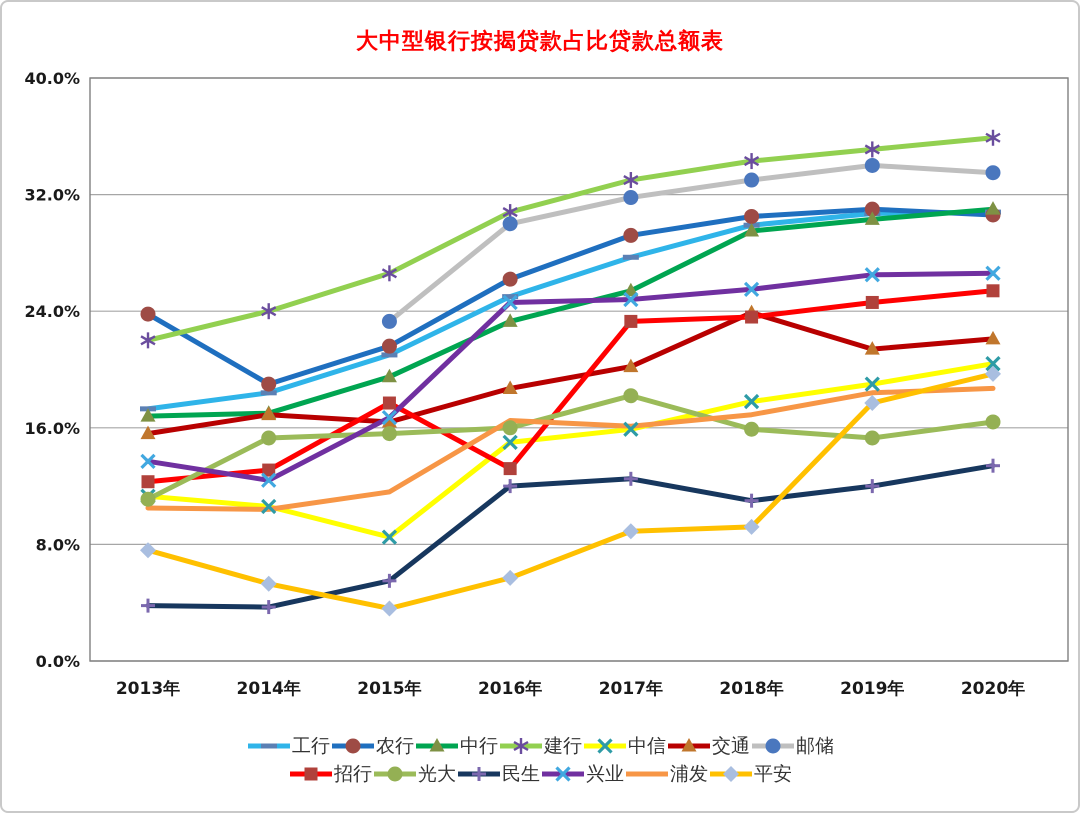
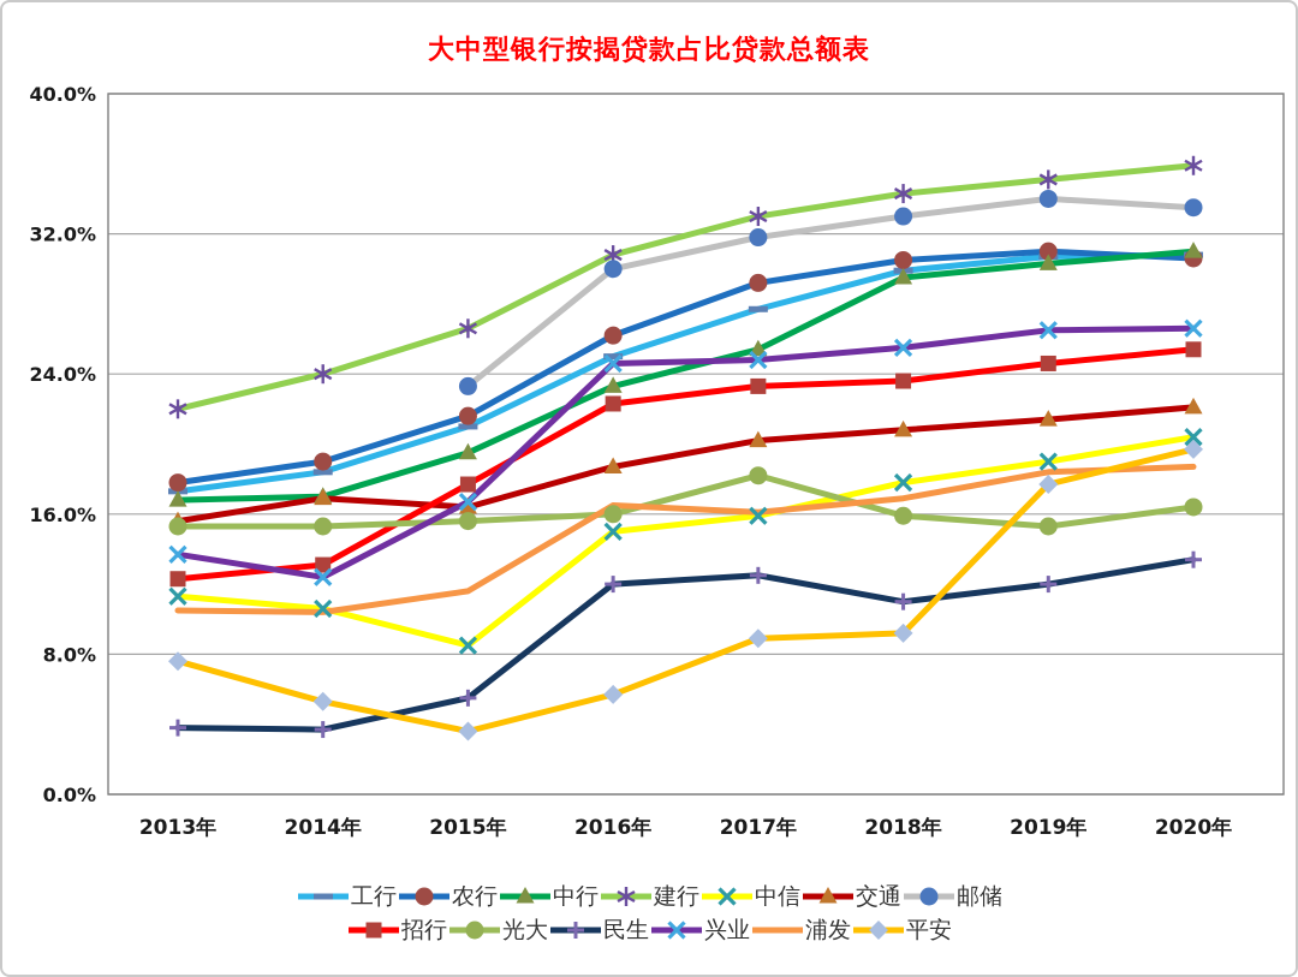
农行/2013年: 23.8% -> 17.8%
光大/2013年: 11.1% -> 15.3%
招行/2016年: 13.2% -> 22.3%
交通/2018年: 23.9% -> 20.8%
